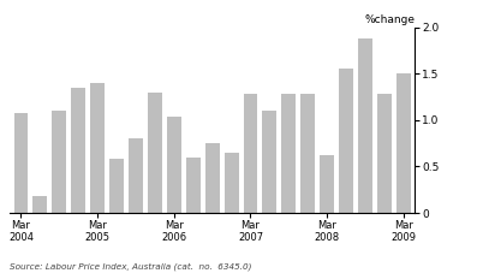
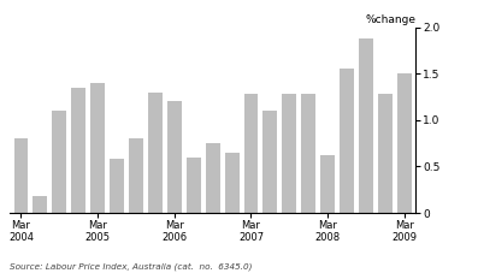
Mar 2004: 1.08 -> 0.80
Mar 2006: 1.04 -> 1.20
